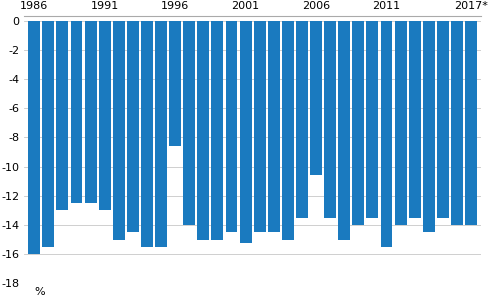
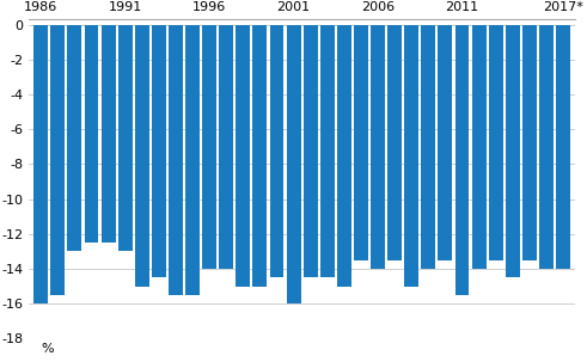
1996: -8.6 -> -14.0
2001: -15.2 -> -16.0
2006: -10.6 -> -14.0
